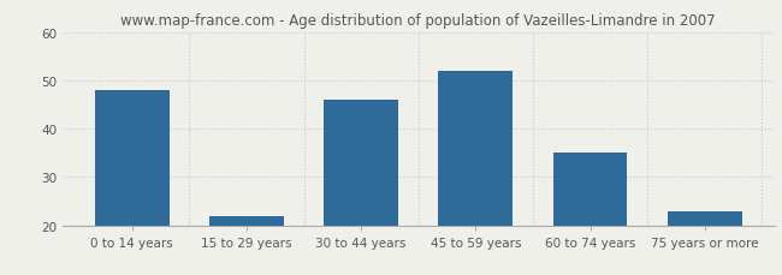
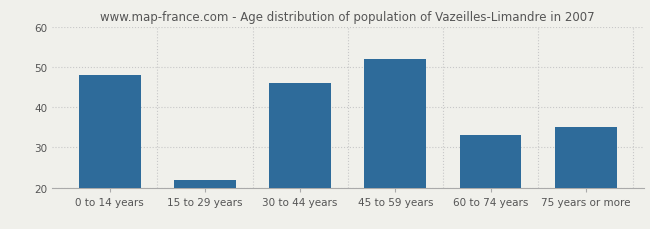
60 to 74 years: 35 -> 33
75 years or more: 23 -> 35
